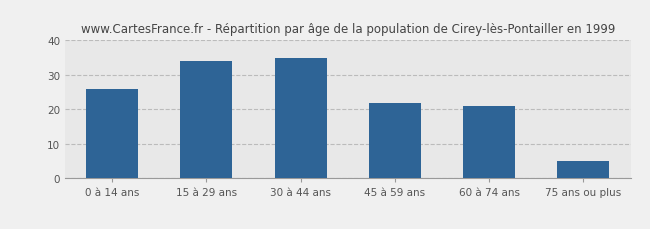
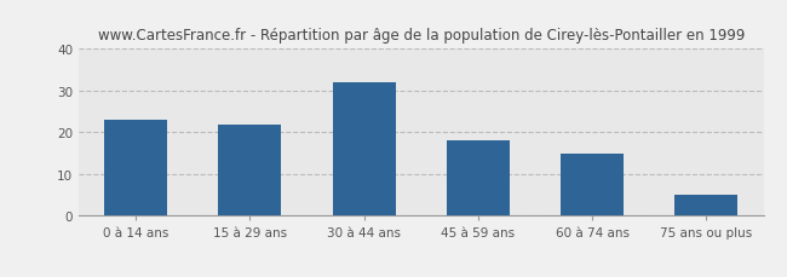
0 à 14 ans: 26 -> 23
15 à 29 ans: 34 -> 22
30 à 44 ans: 35 -> 32
45 à 59 ans: 22 -> 18
60 à 74 ans: 21 -> 15
